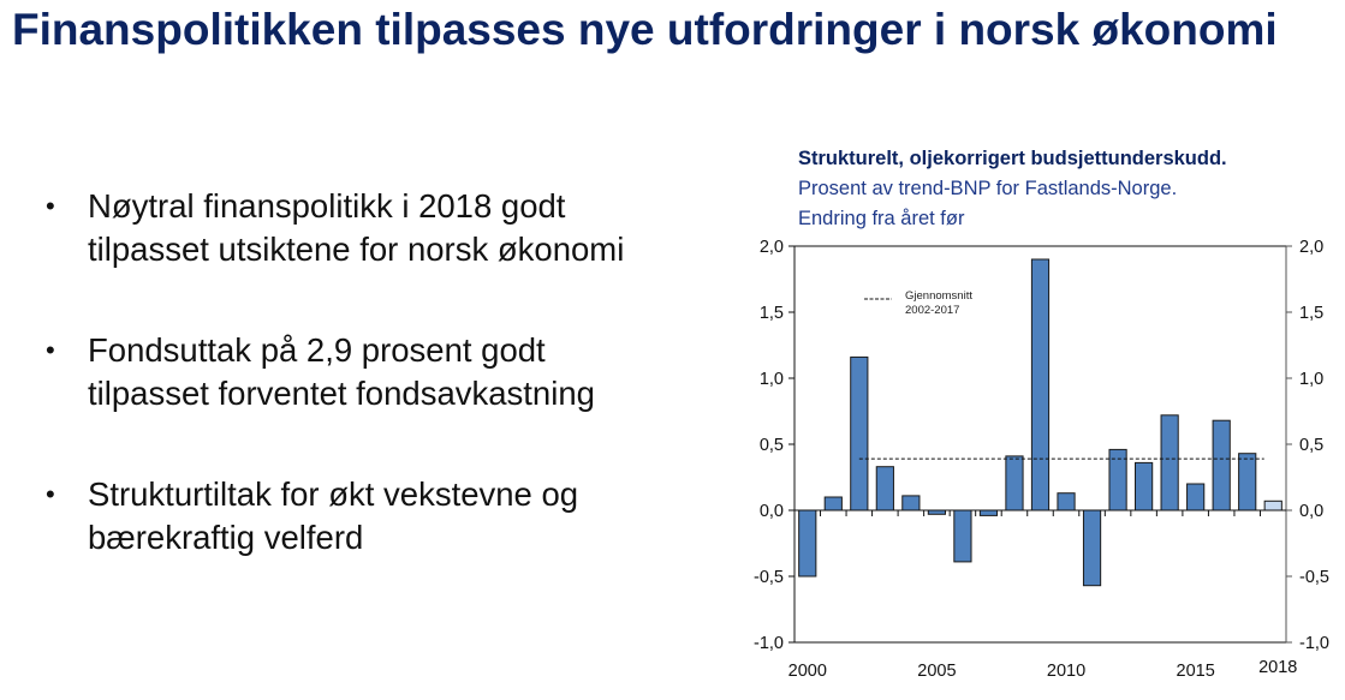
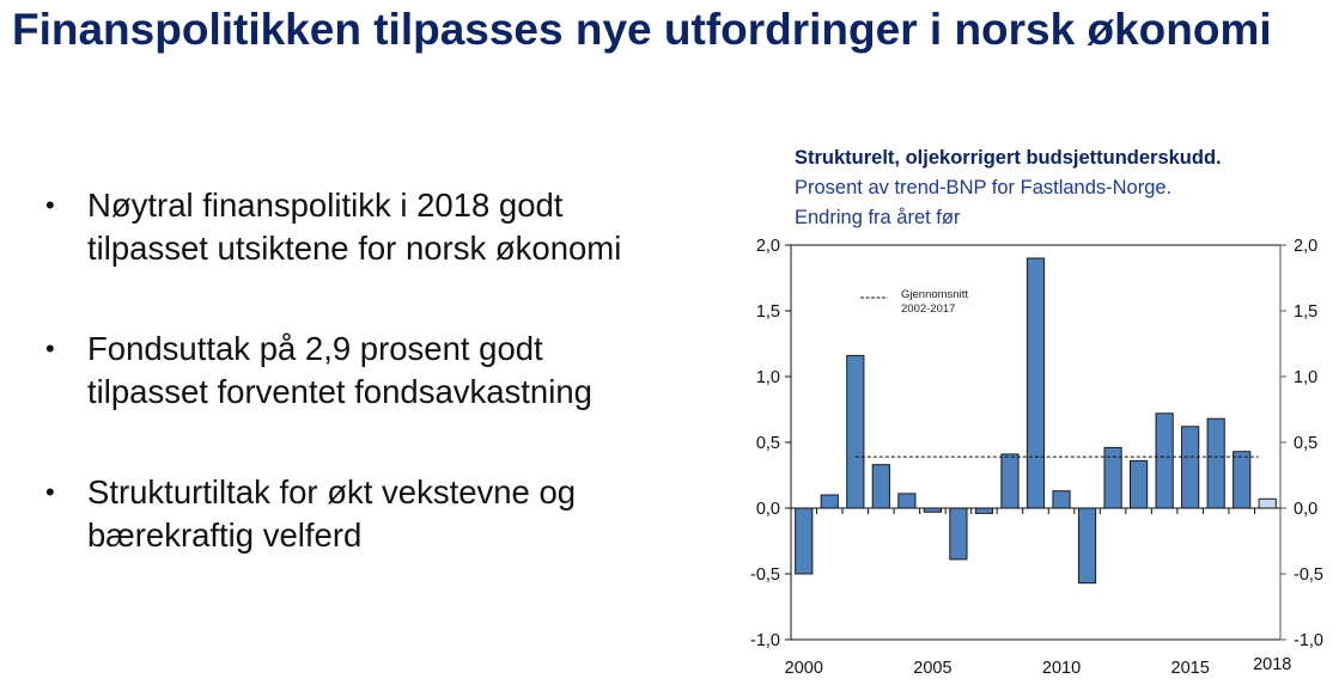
2015: 0,20 -> 0,62
